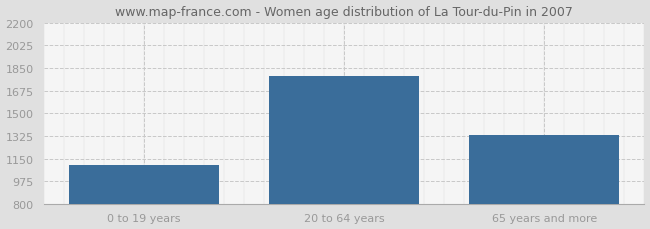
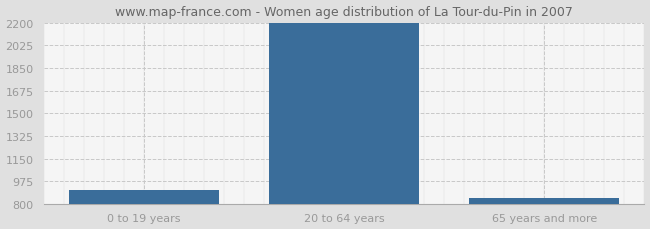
0 to 19 years: 1100 -> 910
20 to 64 years: 1790 -> 2200
65 years and more: 1330 -> 840
